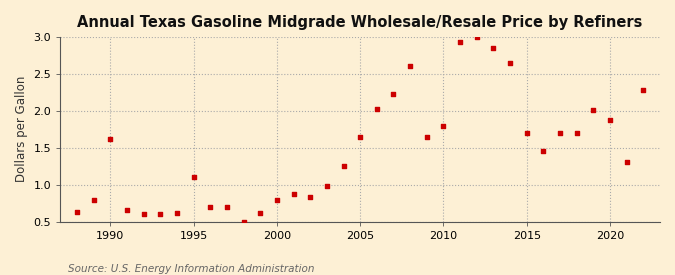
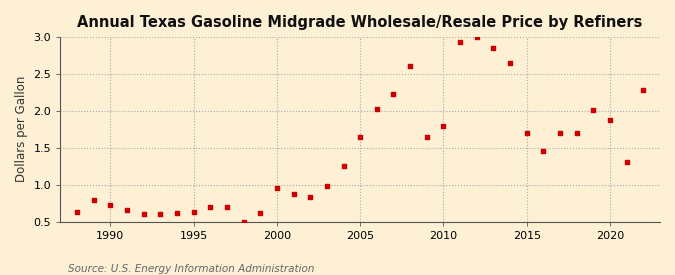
1990: 1.62 -> 0.72
1995: 1.10 -> 0.63
2000: 0.80 -> 0.95
